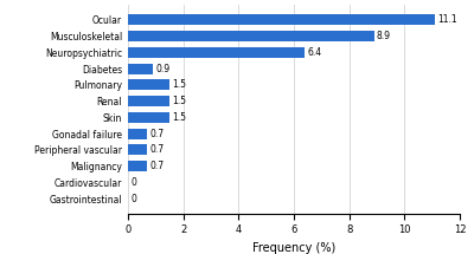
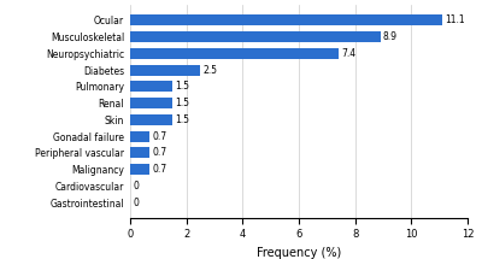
Neuropsychiatric: 6.4 -> 7.4
Diabetes: 0.9 -> 2.5
